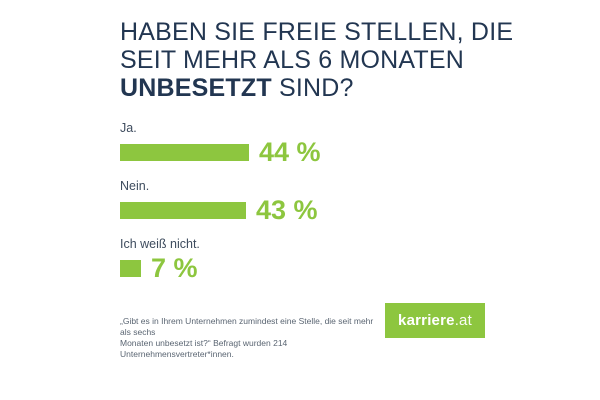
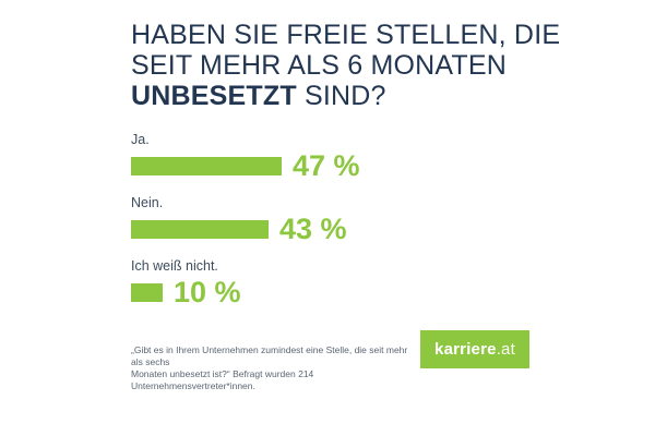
Ja.: 44 -> 47
Ich weiß nicht.: 7 -> 10
